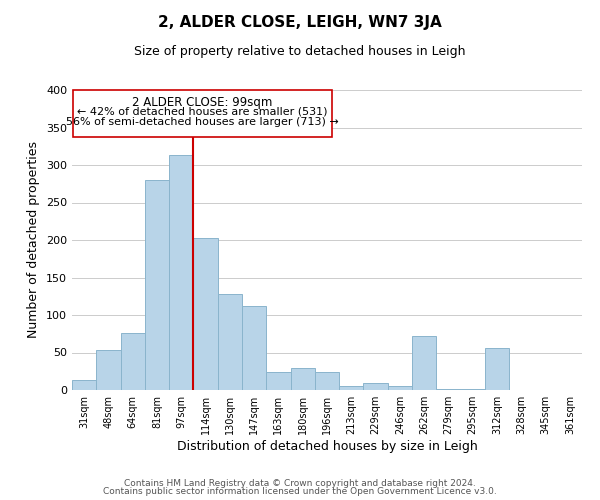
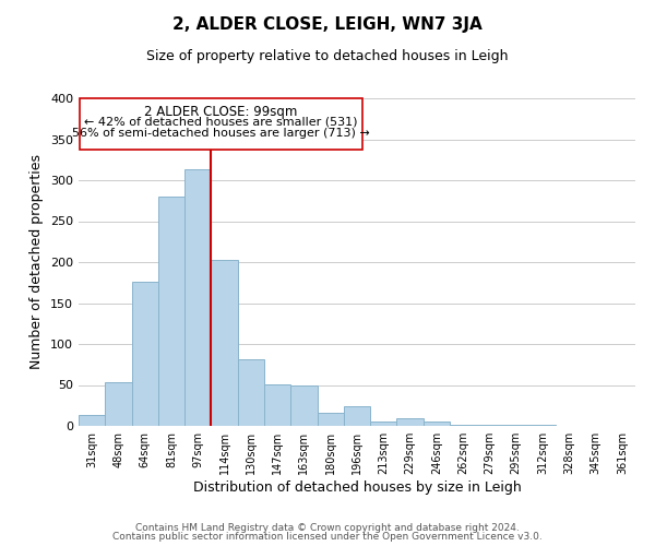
64sqm: 76 -> 176
130sqm: 128 -> 82
147sqm: 112 -> 51
163sqm: 24 -> 50
180sqm: 30 -> 16
262sqm: 72 -> 1
312sqm: 56 -> 1
